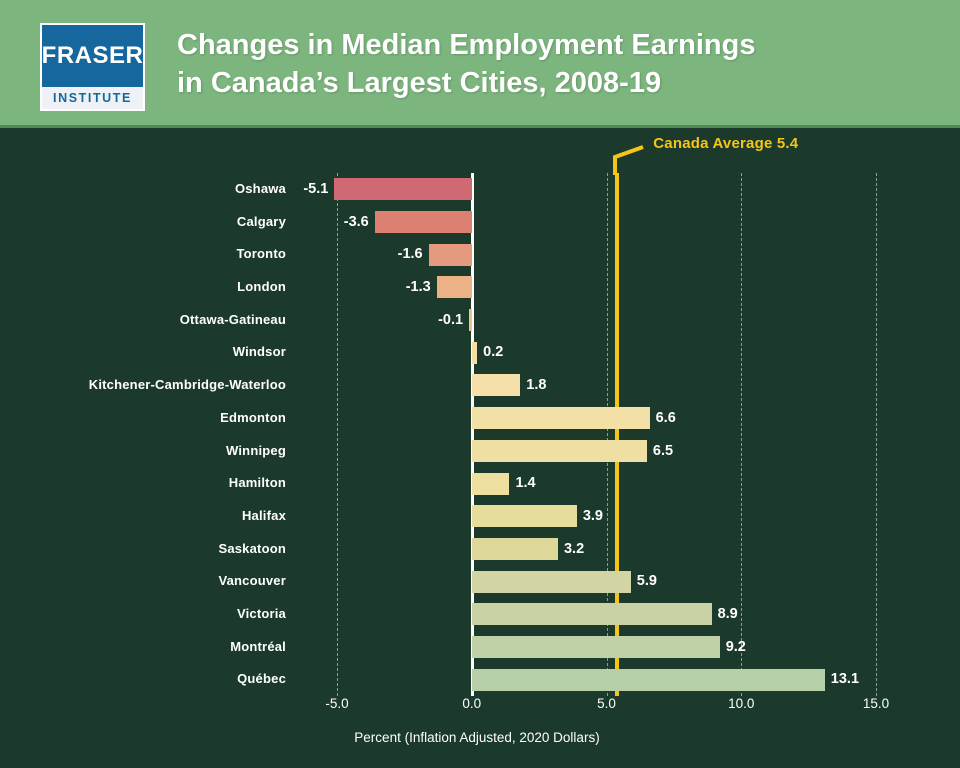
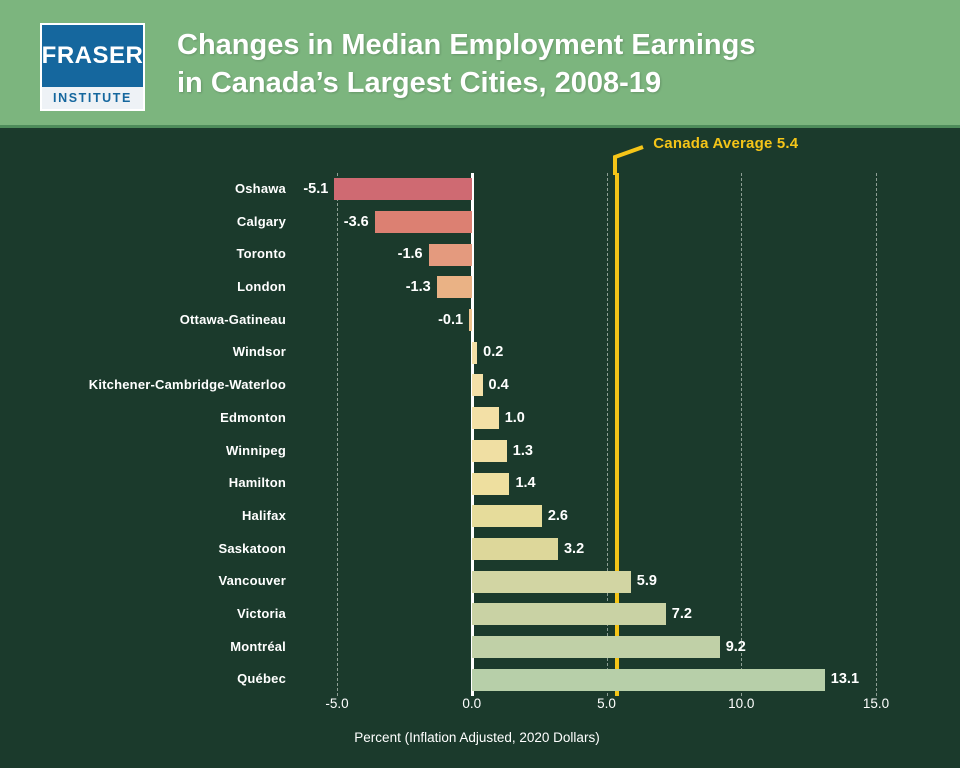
Kitchener-Cambridge-Waterloo: 1.8 -> 0.4
Edmonton: 6.6 -> 1.0
Winnipeg: 6.5 -> 1.3
Halifax: 3.9 -> 2.6
Victoria: 8.9 -> 7.2
